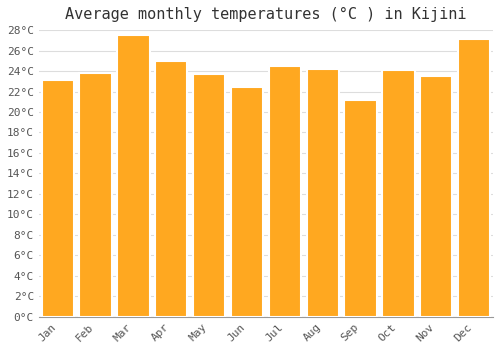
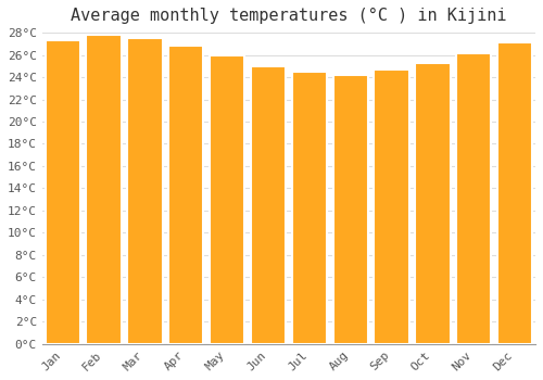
Jan: 23.1°C -> 27.3°C
Feb: 23.8°C -> 27.8°C
Apr: 25.0°C -> 26.8°C
May: 23.7°C -> 26.0°C
Jun: 22.4°C -> 25.0°C
Sep: 21.2°C -> 24.7°C
Oct: 24.1°C -> 25.3°C
Nov: 23.5°C -> 26.2°C
